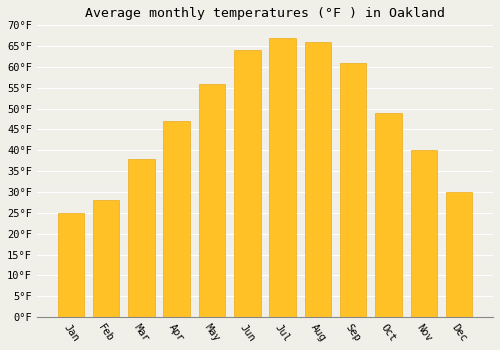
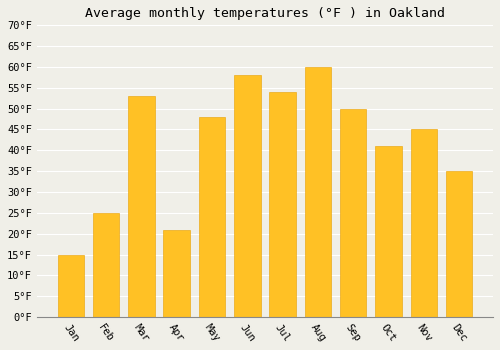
Jan: 25°F -> 15°F
Feb: 28°F -> 25°F
Mar: 38°F -> 53°F
Apr: 47°F -> 21°F
May: 56°F -> 48°F
Jun: 64°F -> 58°F
Jul: 67°F -> 54°F
Aug: 66°F -> 60°F
Sep: 61°F -> 50°F
Oct: 49°F -> 41°F
Nov: 40°F -> 45°F
Dec: 30°F -> 35°F
